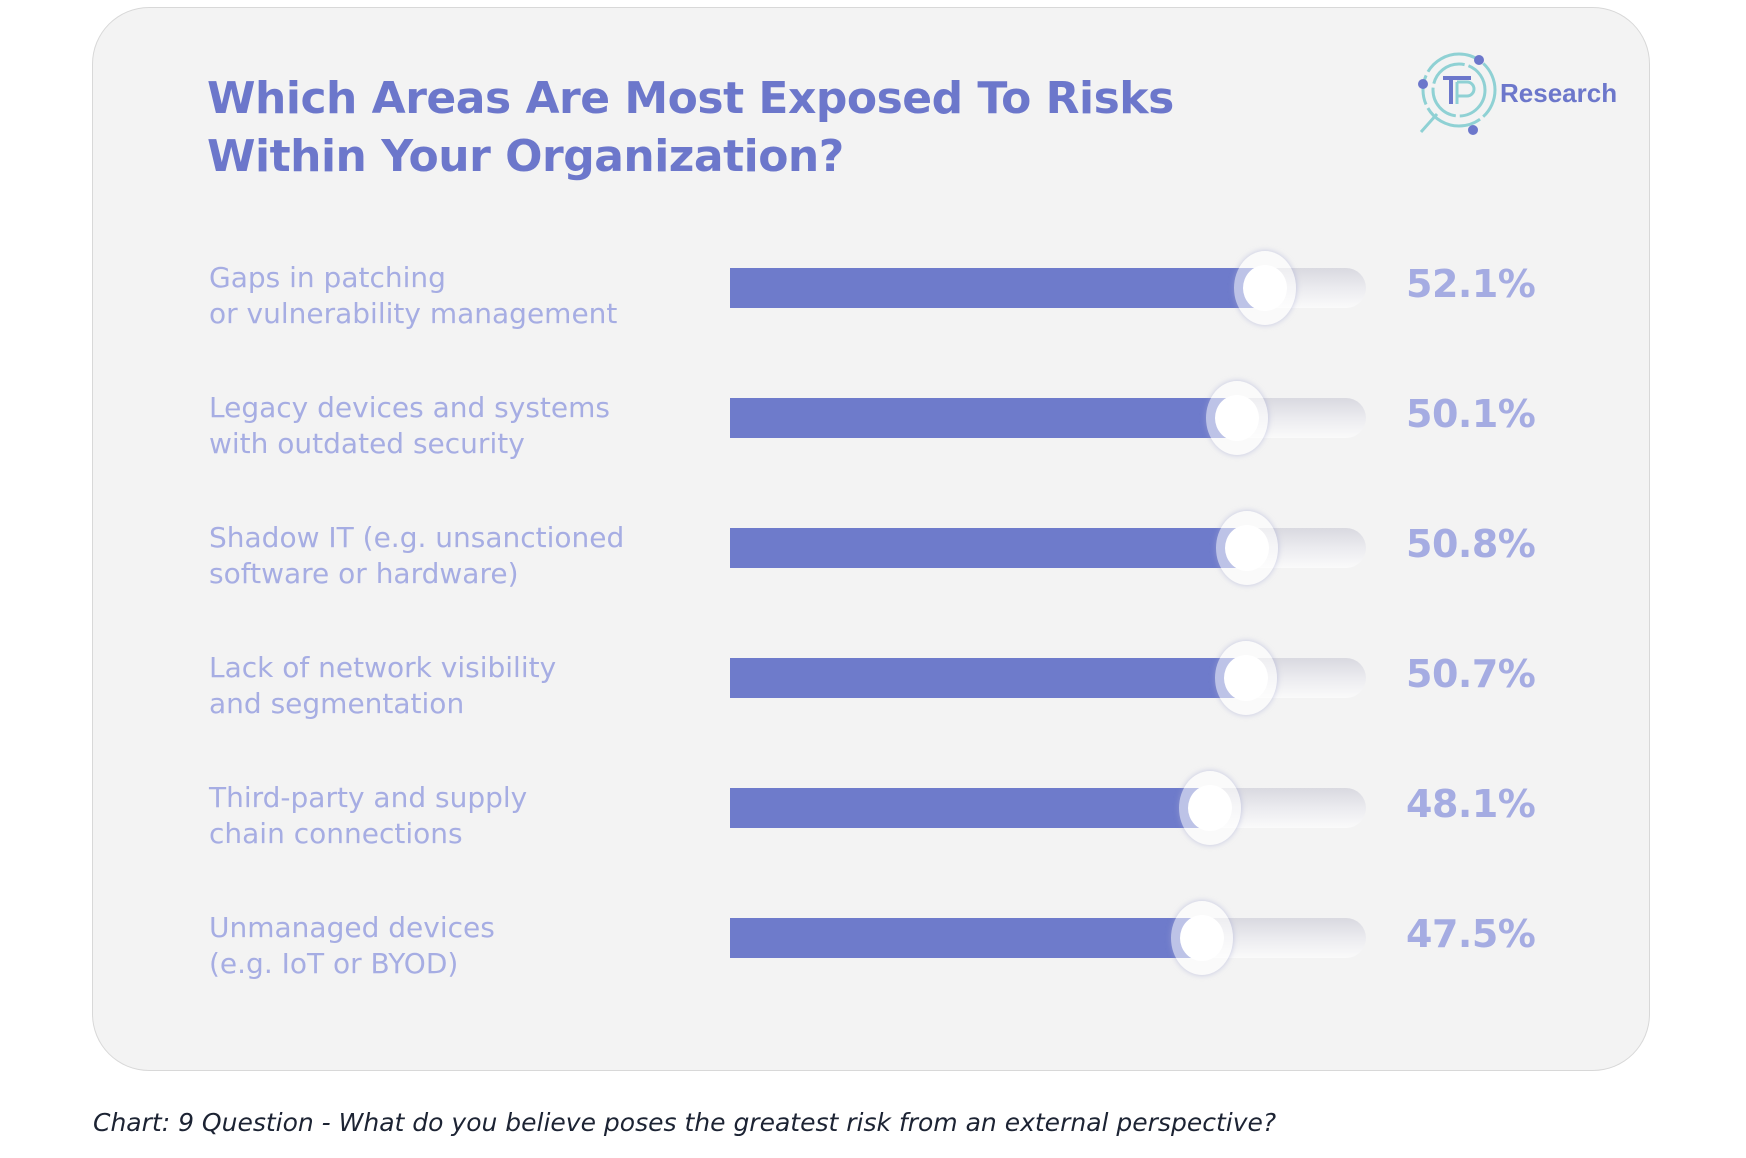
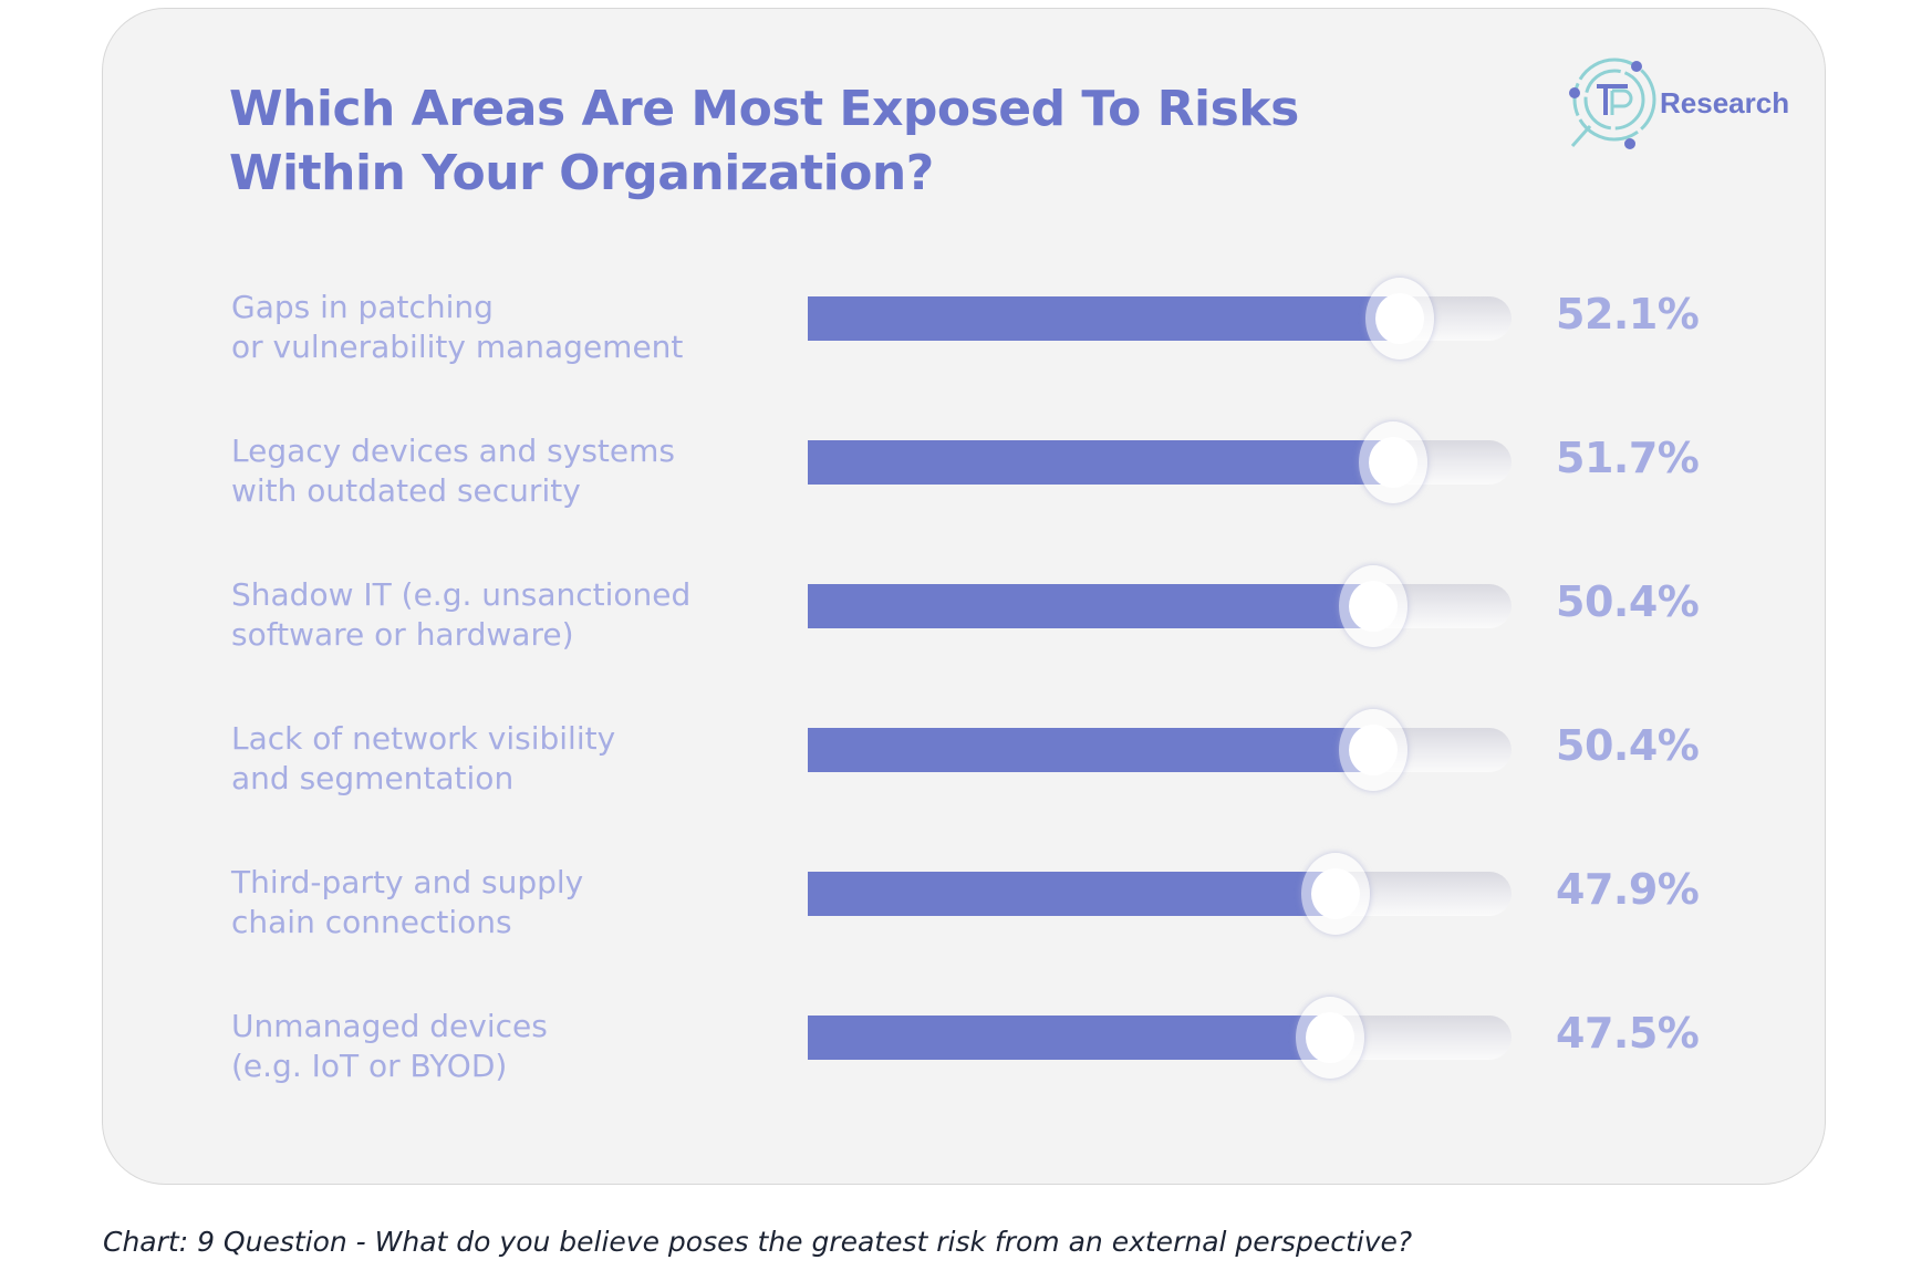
Legacy devices and systems with outdated security: 50.1% -> 51.7%
Shadow IT (e.g. unsanctioned software or hardware): 50.8% -> 50.4%
Lack of network visibility and segmentation: 50.7% -> 50.4%
Third-party and supply chain connections: 48.1% -> 47.9%
